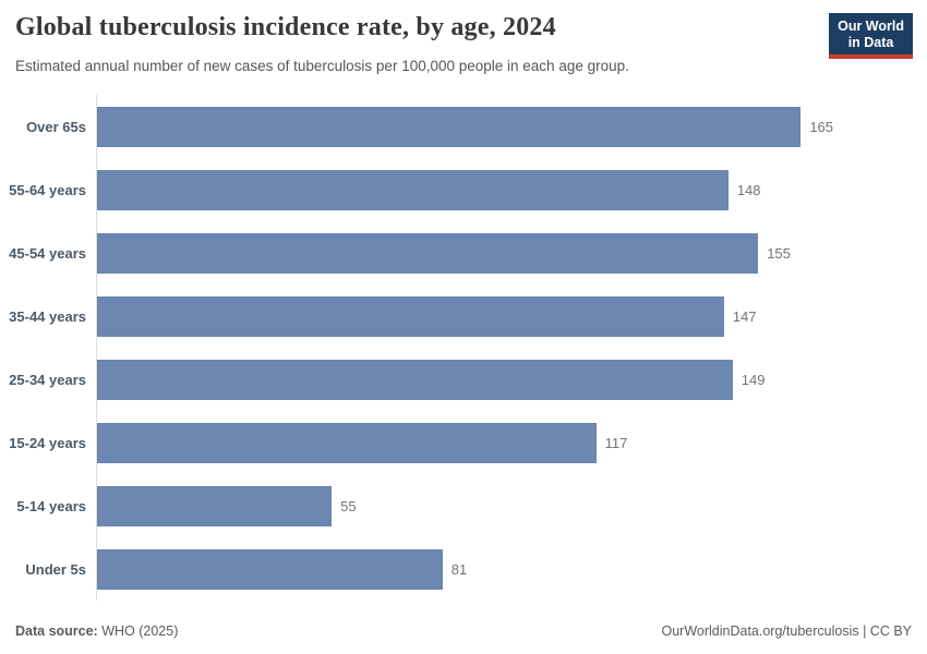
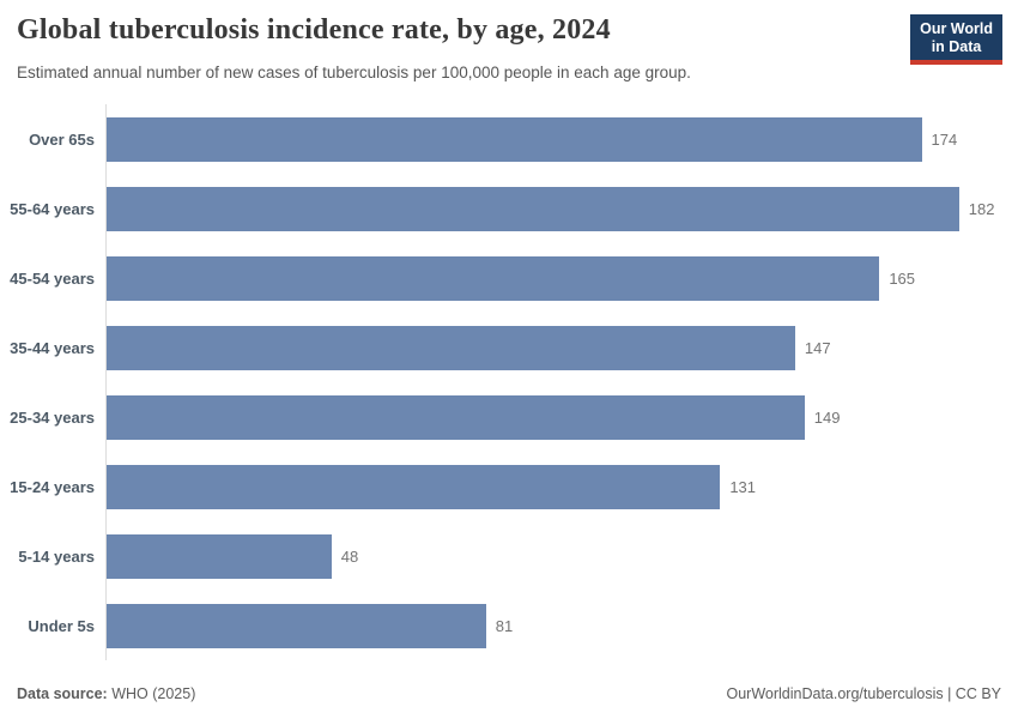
Over 65s: 165 -> 174
55-64 years: 148 -> 182
45-54 years: 155 -> 165
15-24 years: 117 -> 131
5-14 years: 55 -> 48
